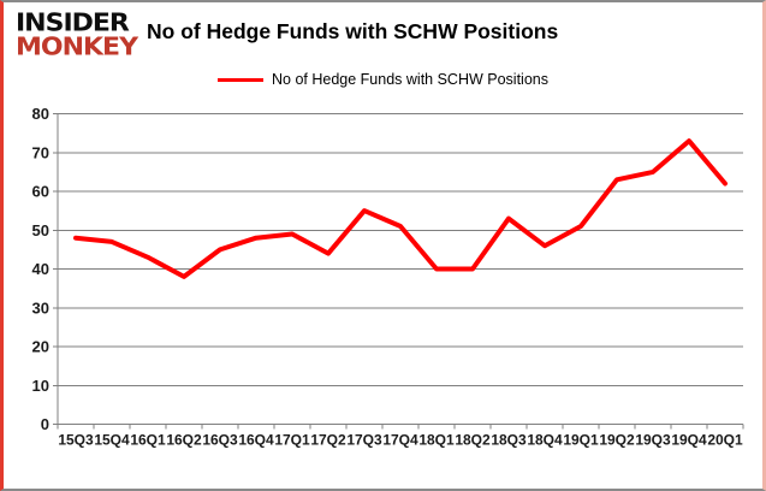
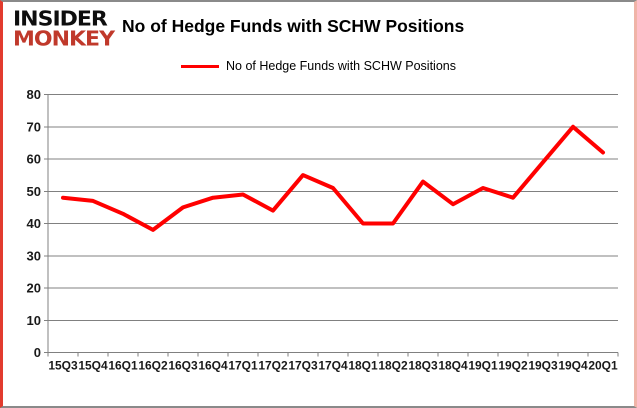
19Q2: 63 -> 48
19Q3: 65 -> 59
19Q4: 73 -> 70
